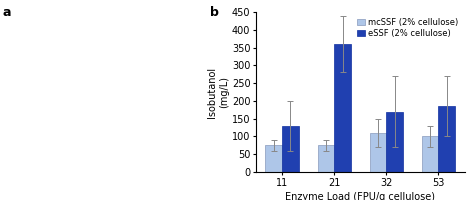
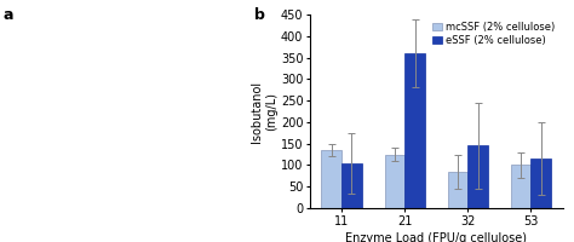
mcSSF (2% cellulose)/11: 75 -> 135
eSSF (2% cellulose)/11: 130 -> 105
mcSSF (2% cellulose)/21: 75 -> 125
mcSSF (2% cellulose)/32: 110 -> 85
eSSF (2% cellulose)/32: 170 -> 145
eSSF (2% cellulose)/53: 185 -> 115
